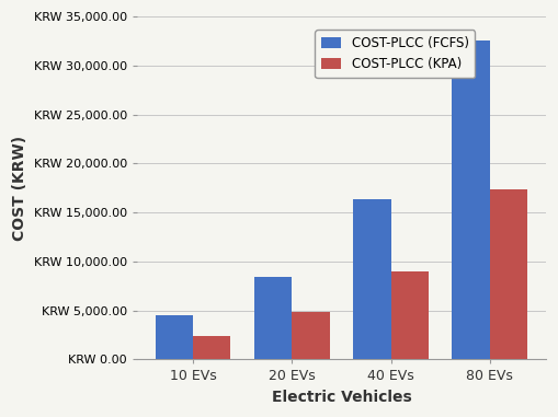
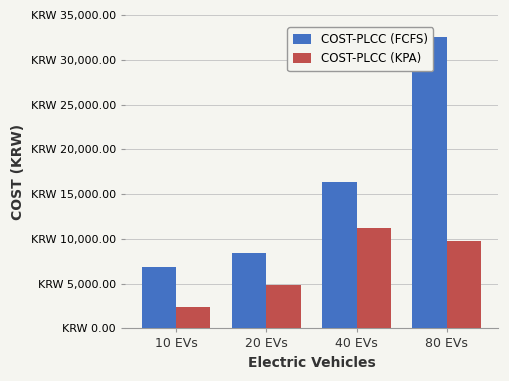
COST-PLCC (FCFS)/10 EVs: KRW 4,500 -> KRW 6,800
COST-PLCC (KPA)/40 EVs: KRW 9,000 -> KRW 11,200
COST-PLCC (KPA)/80 EVs: KRW 17,300 -> KRW 9,800
